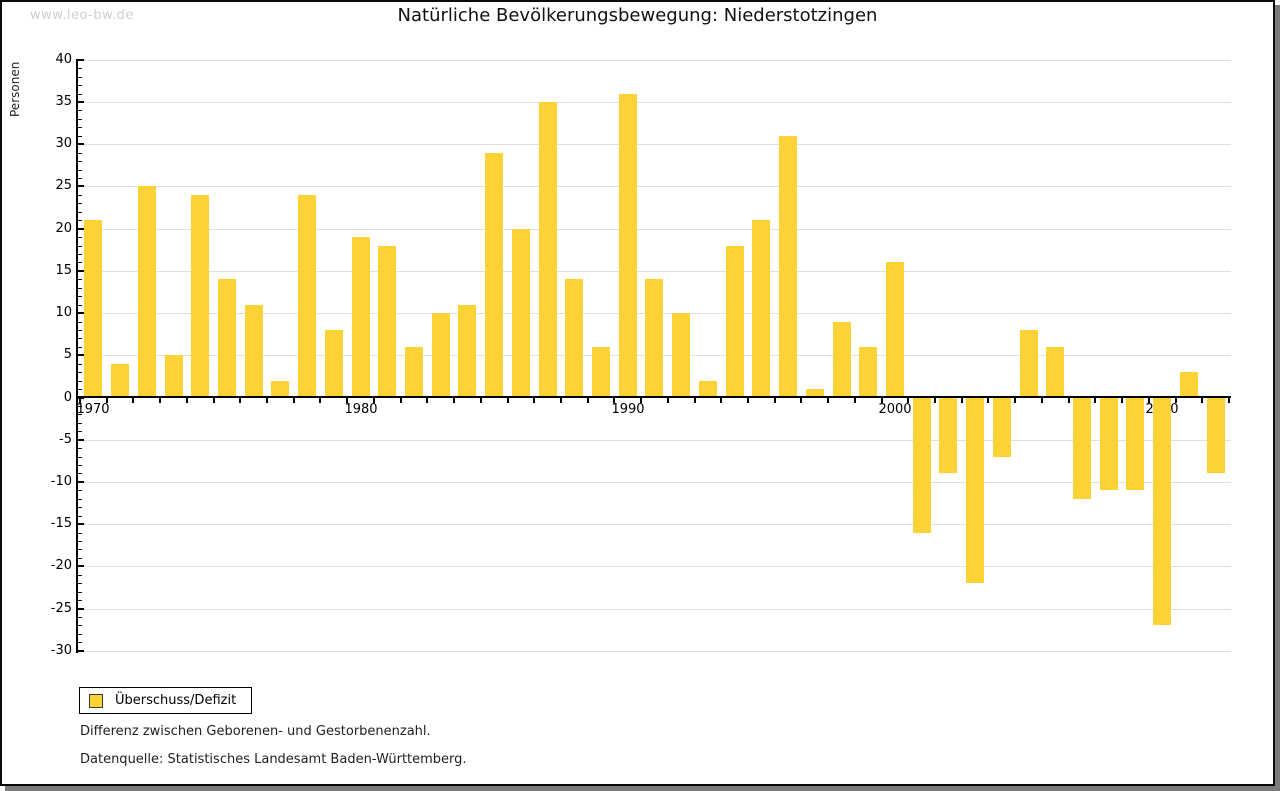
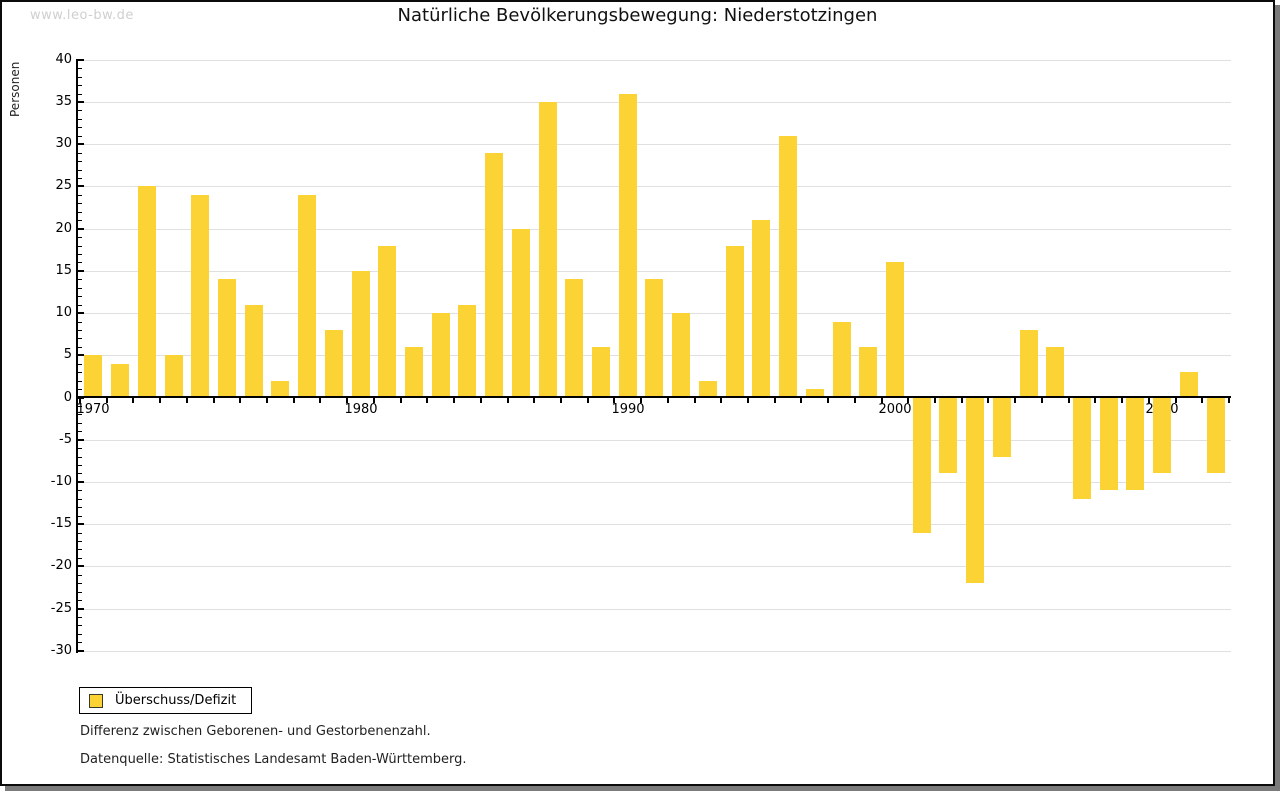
1970: 21 -> 5
1980: 19 -> 15
2010: -27 -> -9
